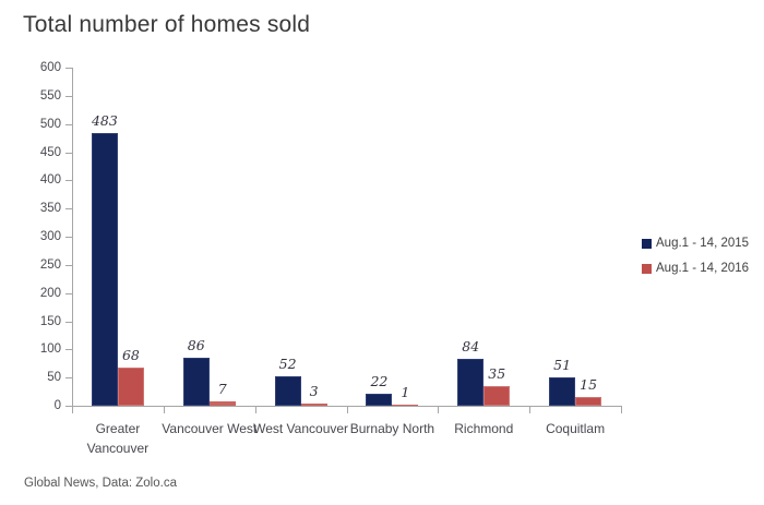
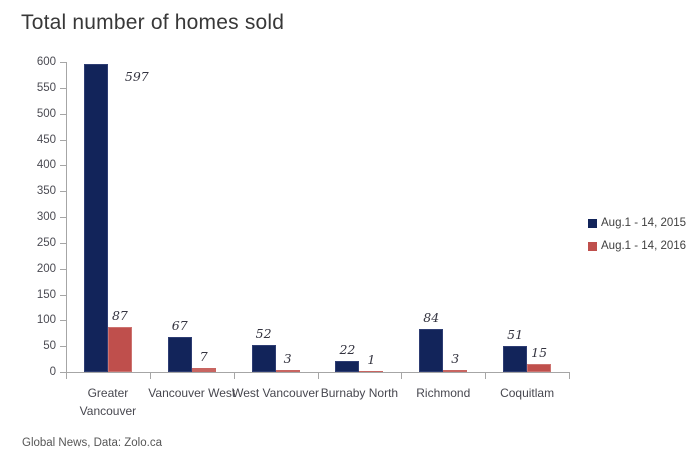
Aug.1 - 14, 2015/Greater Vancouver: 483 -> 597
Aug.1 - 14, 2016/Greater Vancouver: 68 -> 87
Aug.1 - 14, 2015/Vancouver West: 86 -> 67
Aug.1 - 14, 2016/Richmond: 35 -> 3
